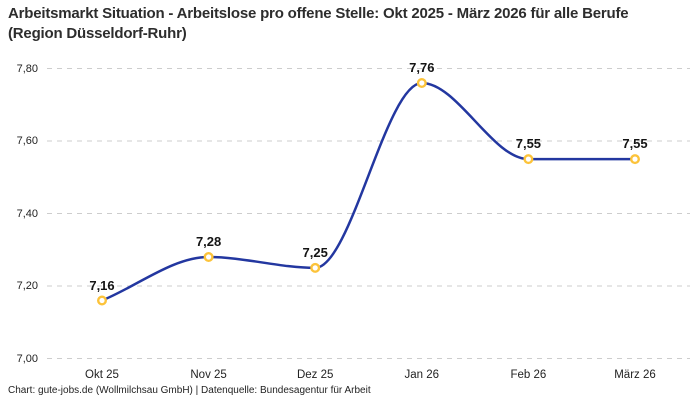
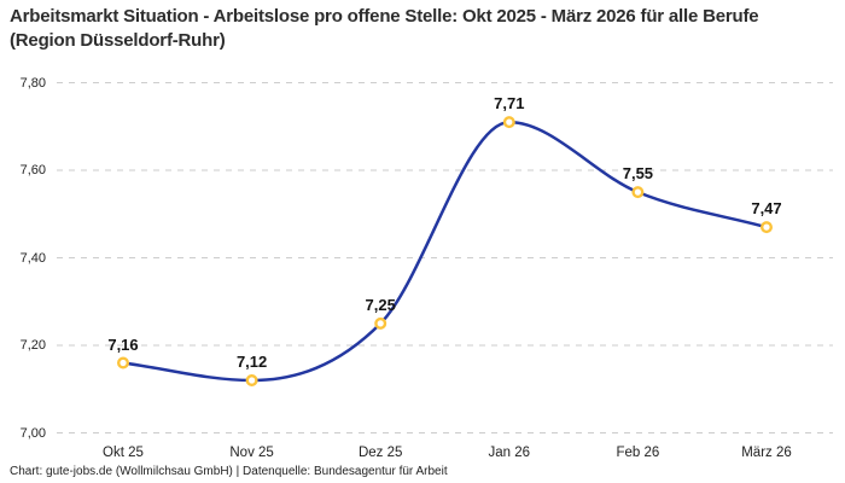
Nov 25: 7,28 -> 7,12
Jan 26: 7,76 -> 7,71
März 26: 7,55 -> 7,47
